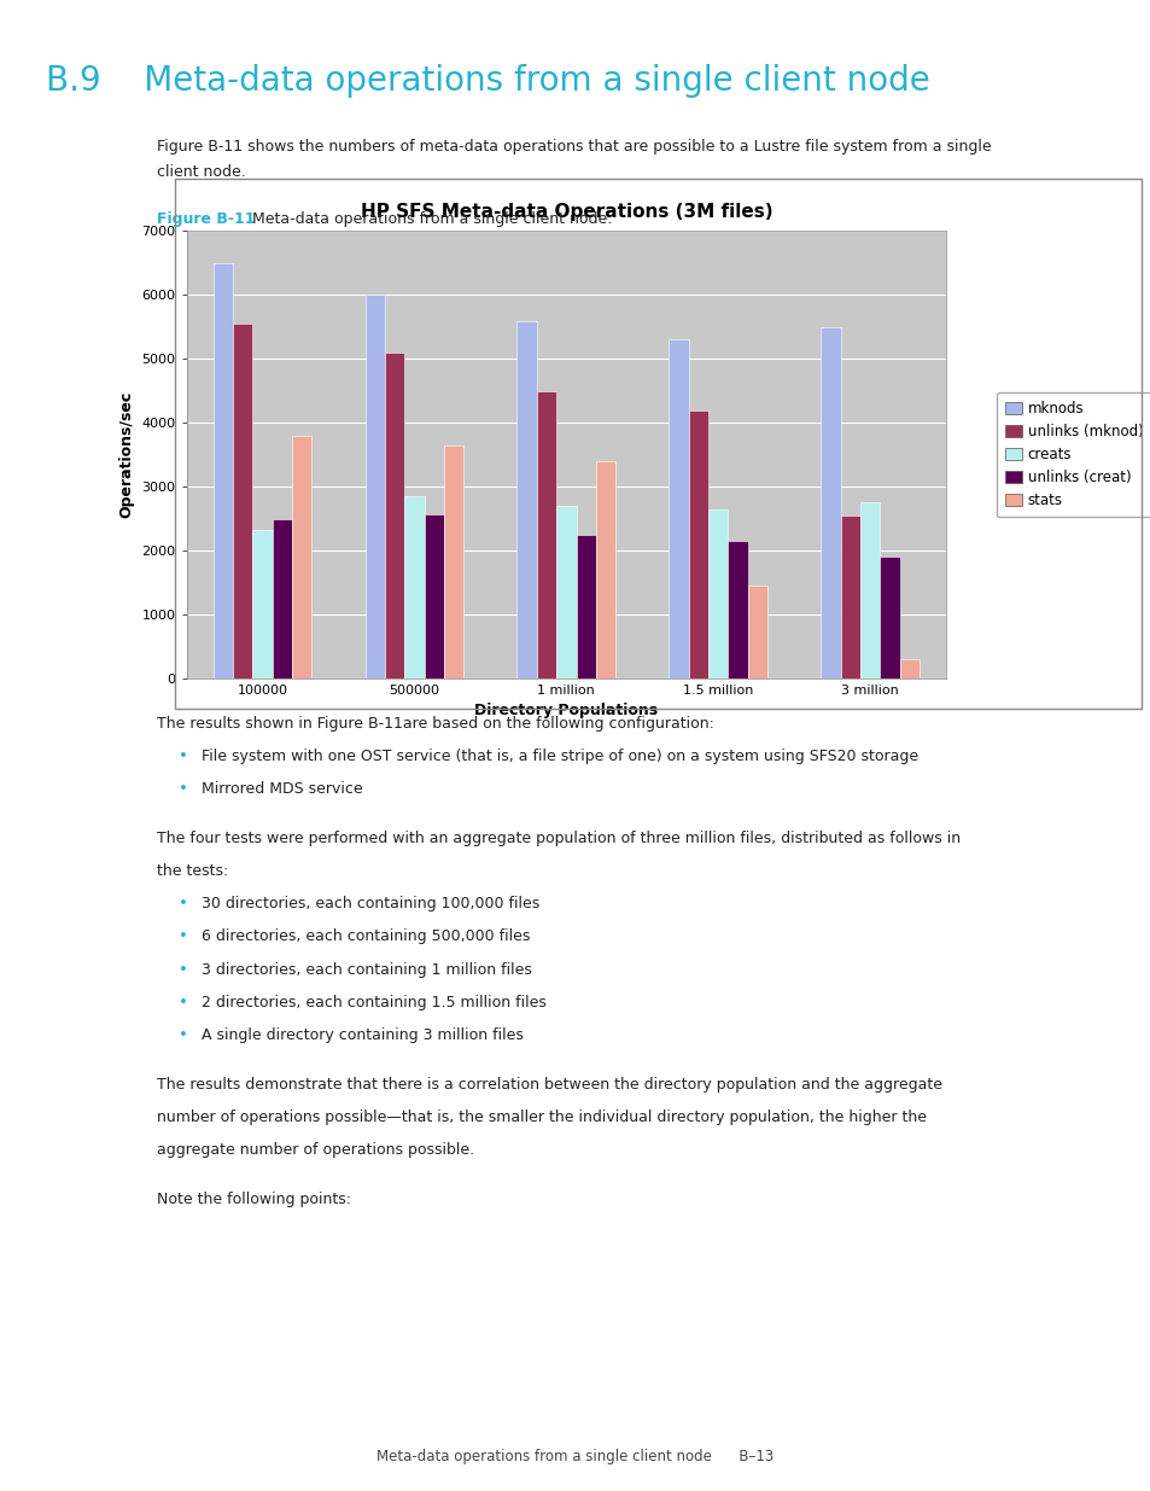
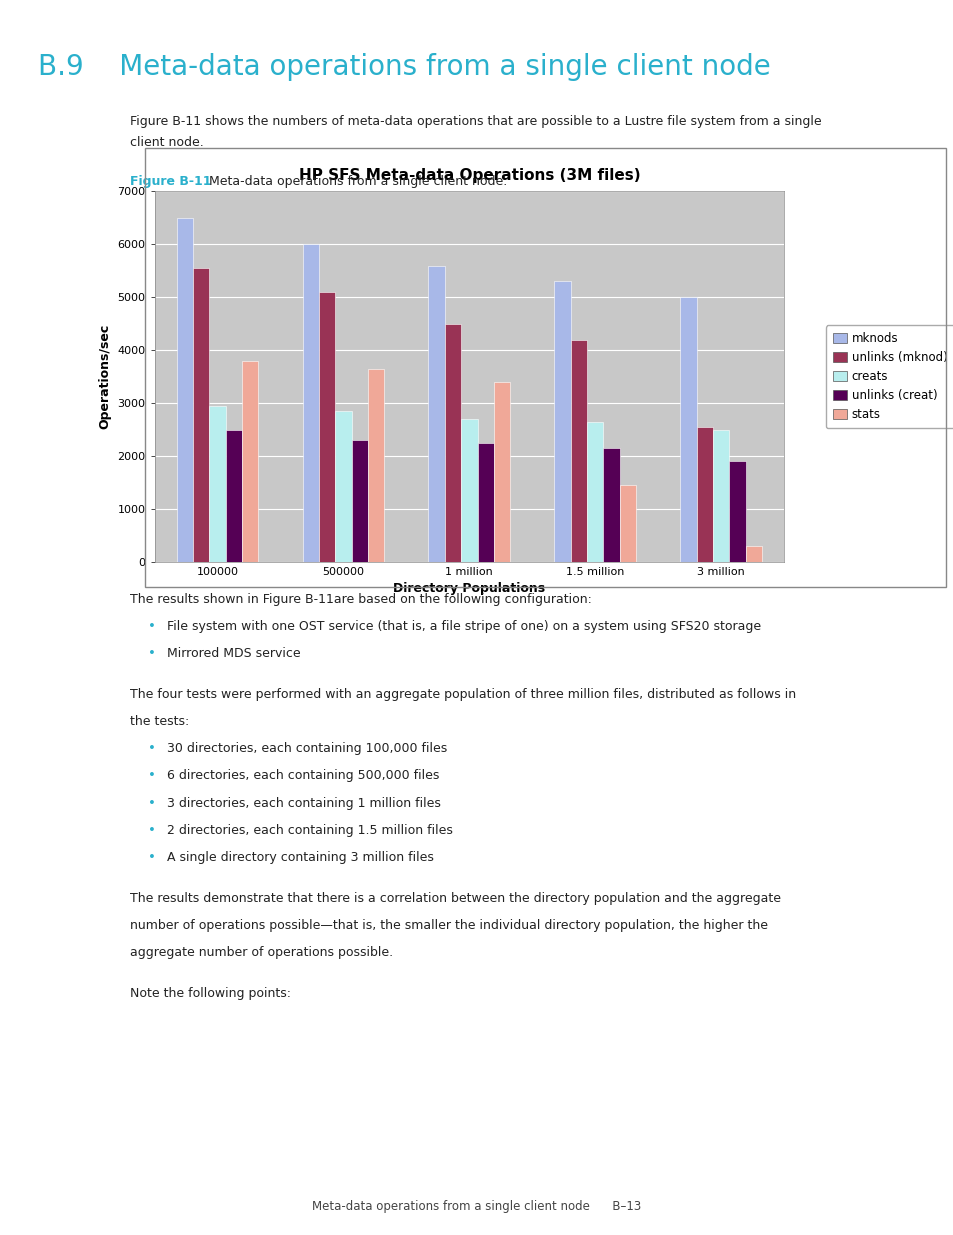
creats/100000: 2320 -> 2950
unlinks (creat)/500000: 2560 -> 2300
mknods/3 million: 5500 -> 5000
creats/3 million: 2760 -> 2500
